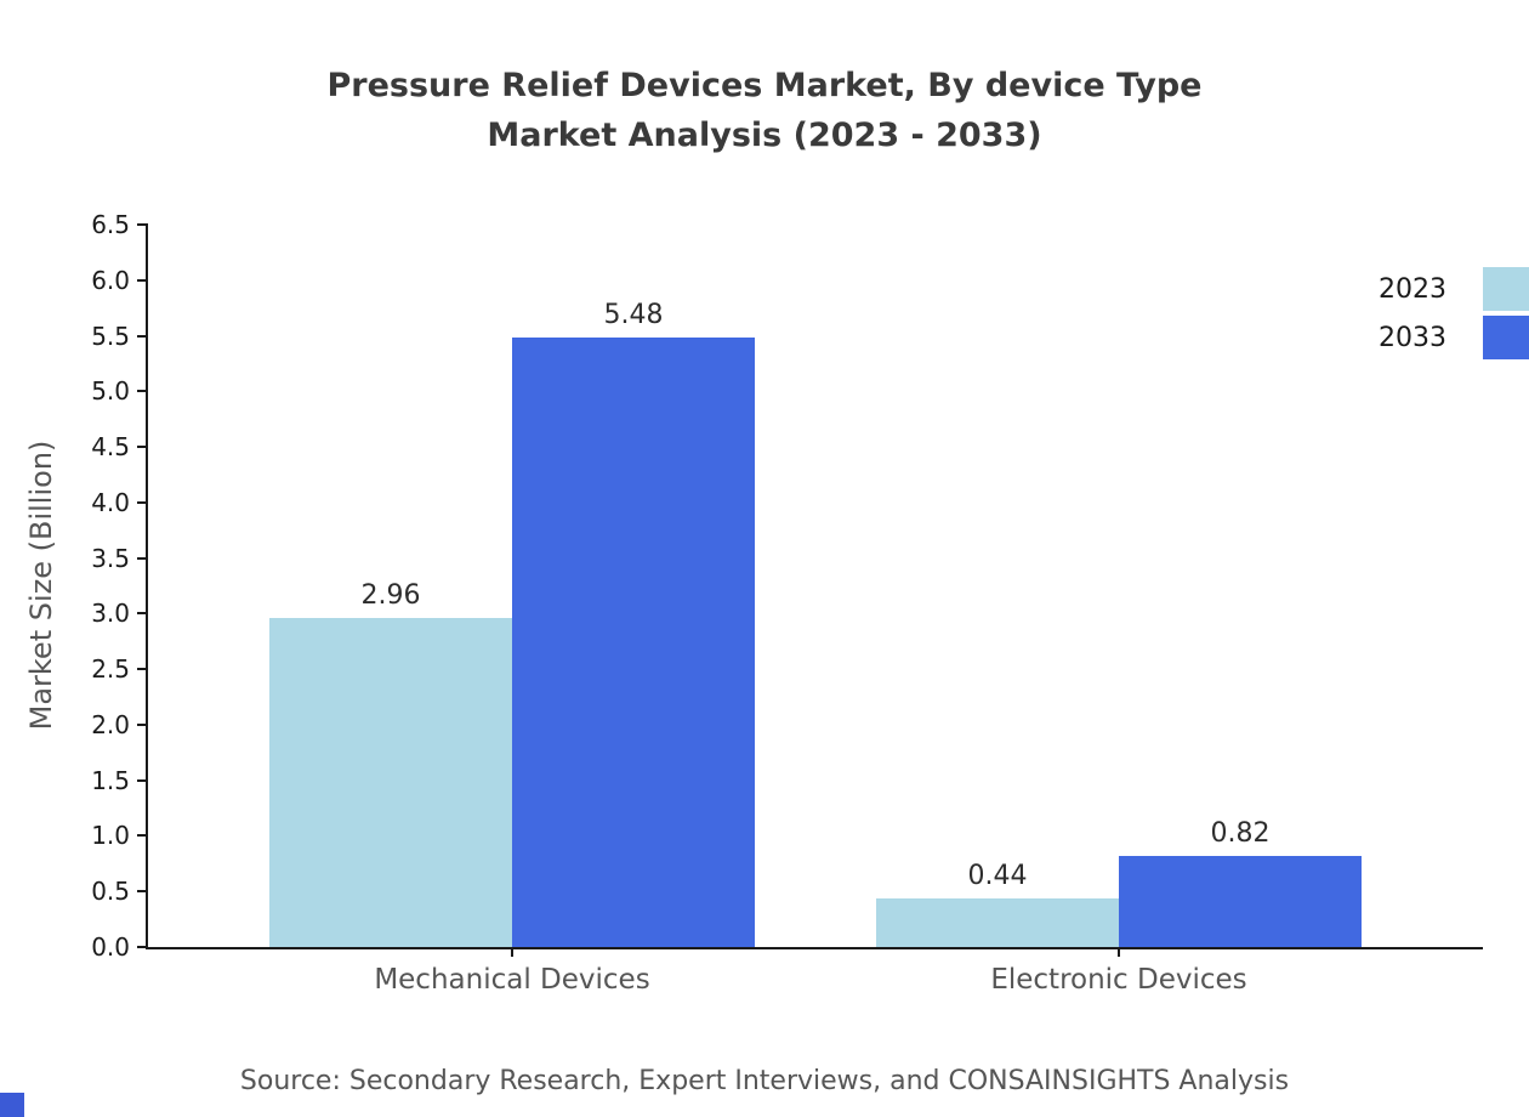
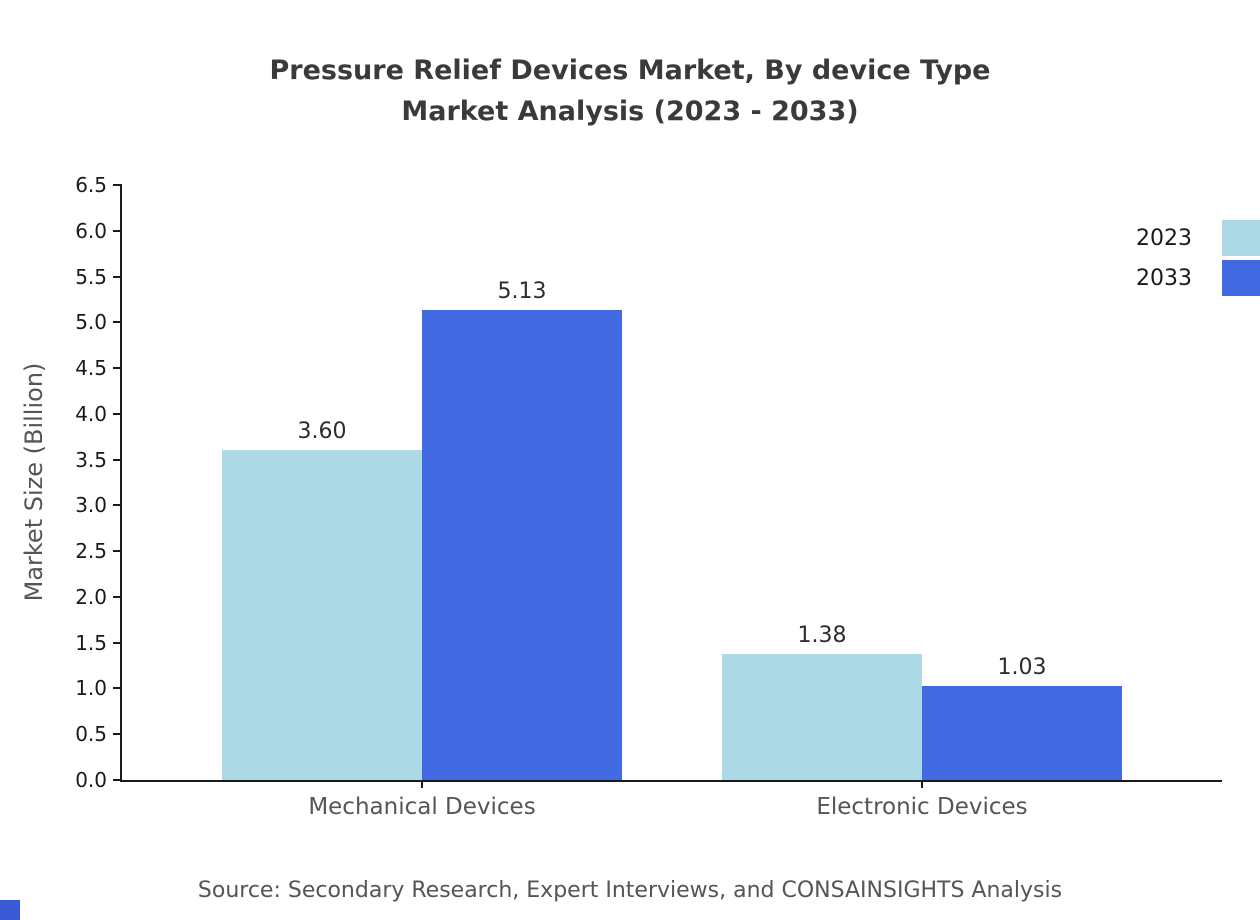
2023/Mechanical Devices: 2.96 -> 3.60
2033/Mechanical Devices: 5.48 -> 5.13
2023/Electronic Devices: 0.44 -> 1.38
2033/Electronic Devices: 0.82 -> 1.03
